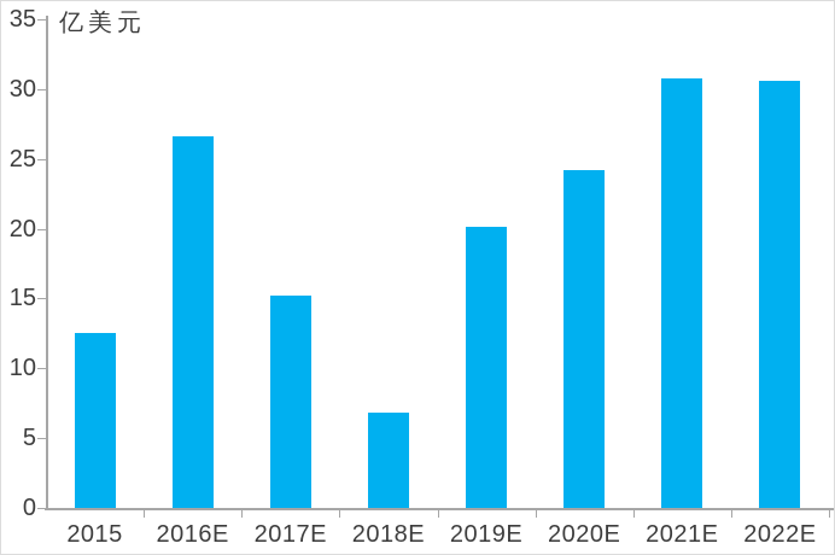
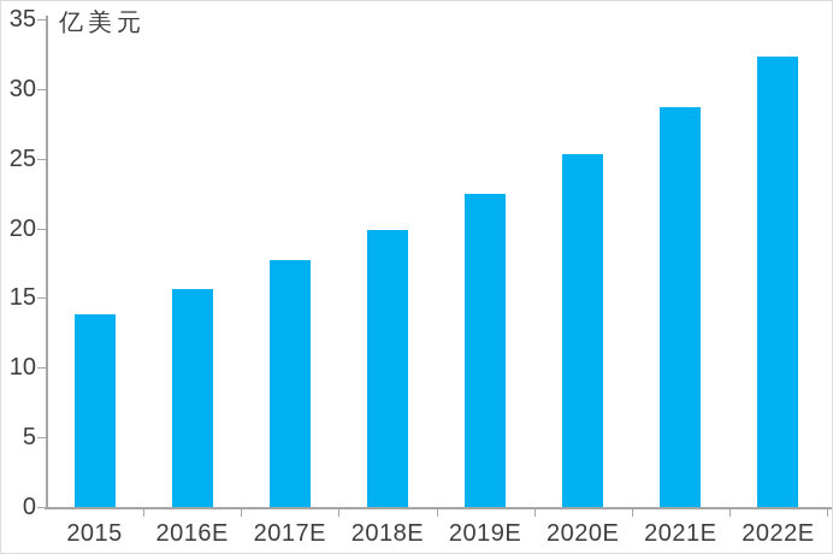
2015: 12.5 -> 13.8
2016E: 26.6 -> 15.6
2017E: 15.2 -> 17.7
2018E: 6.8 -> 19.9
2019E: 20.1 -> 22.5
2020E: 24.2 -> 25.3
2021E: 30.8 -> 28.7
2022E: 30.6 -> 32.3
